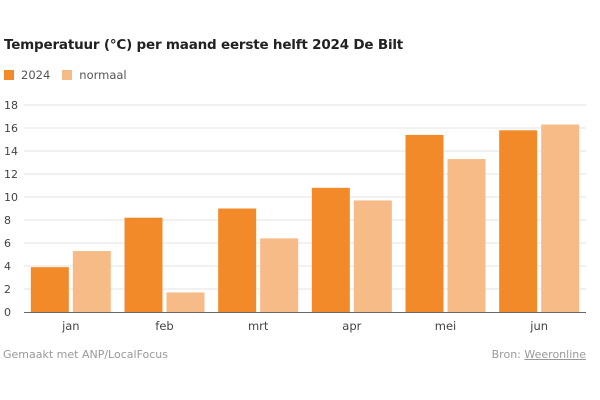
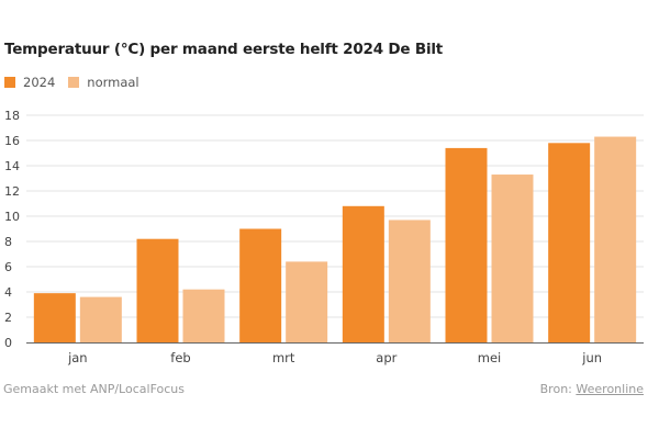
normaal/jan: 5.3 -> 3.6
normaal/feb: 1.7 -> 4.2
